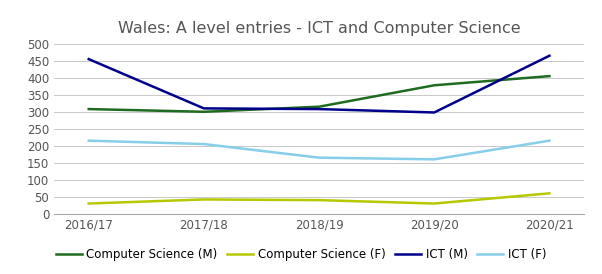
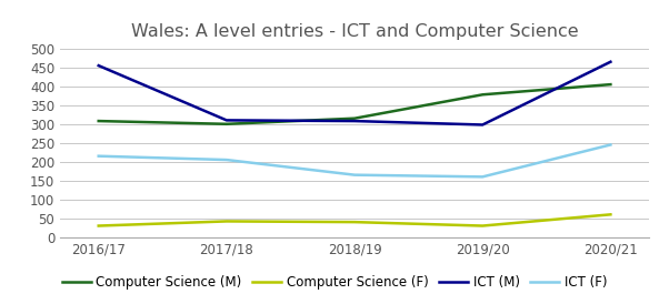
ICT (F)/2020/21: 215 -> 245
